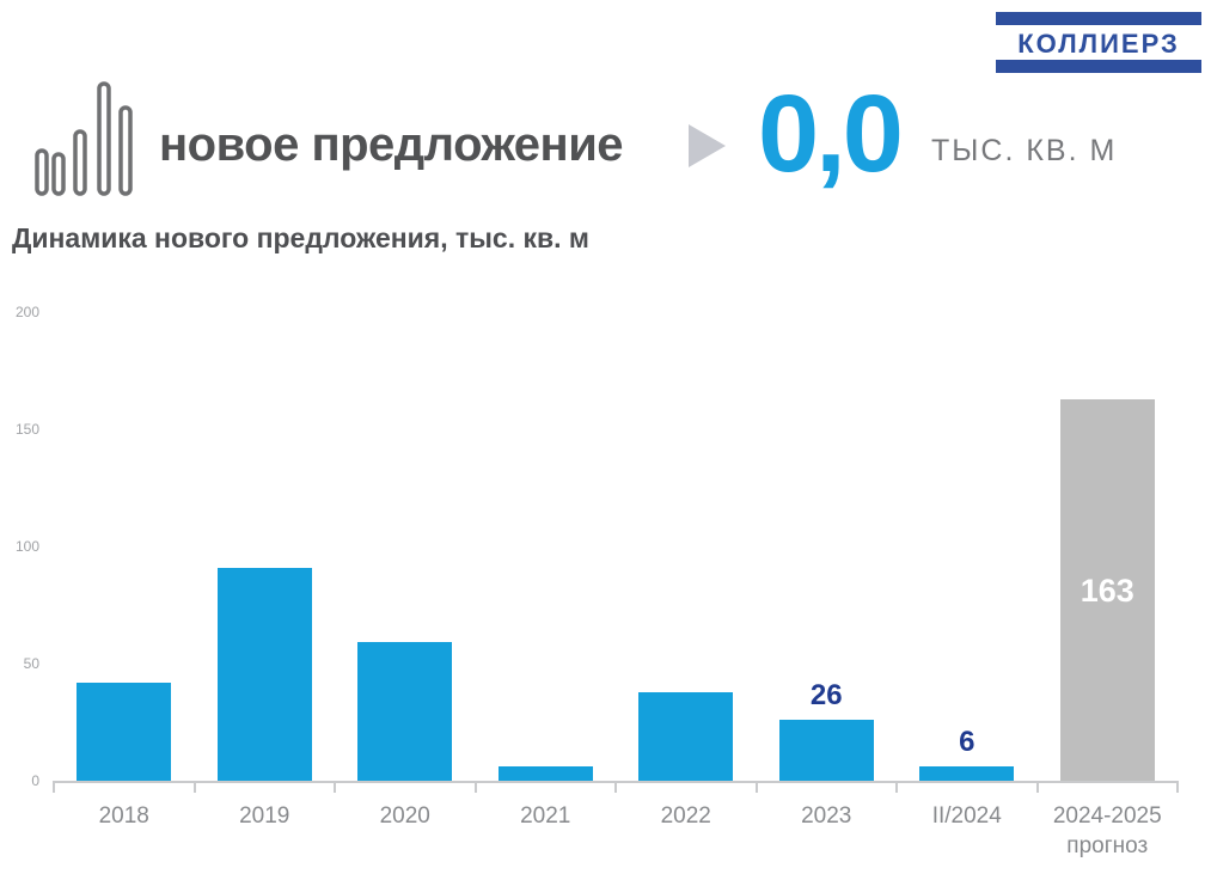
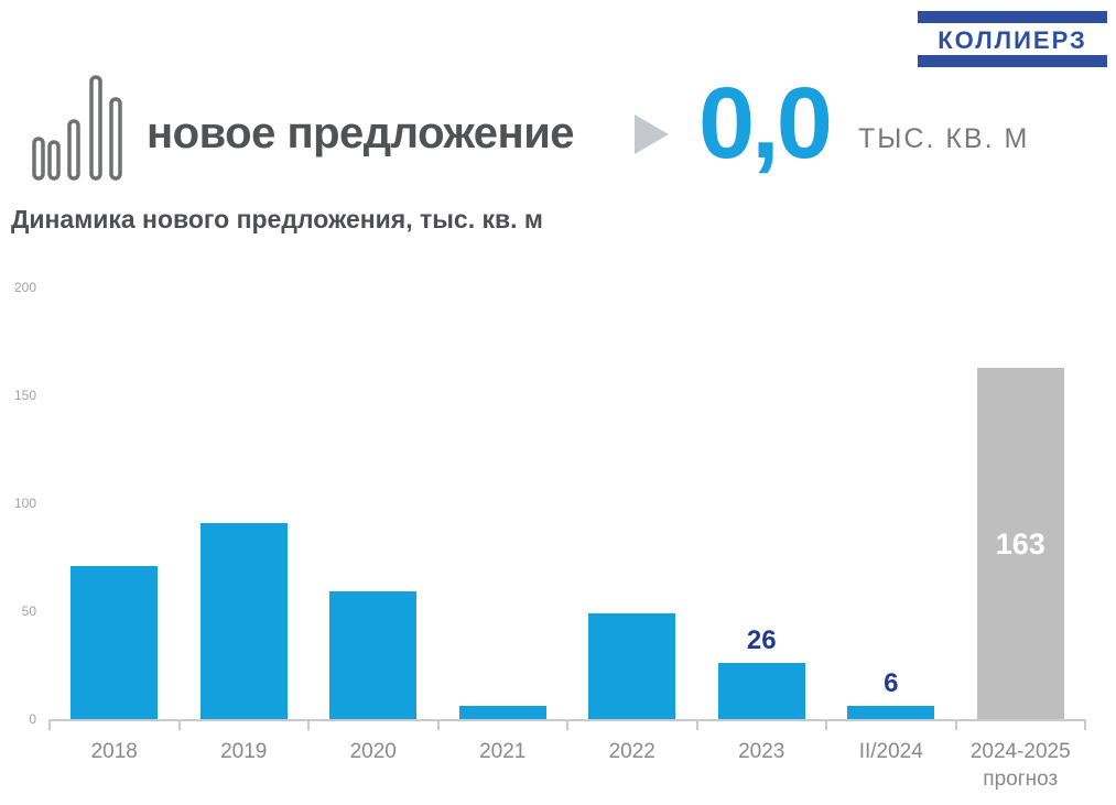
2018: 42 -> 71
2022: 38 -> 49
